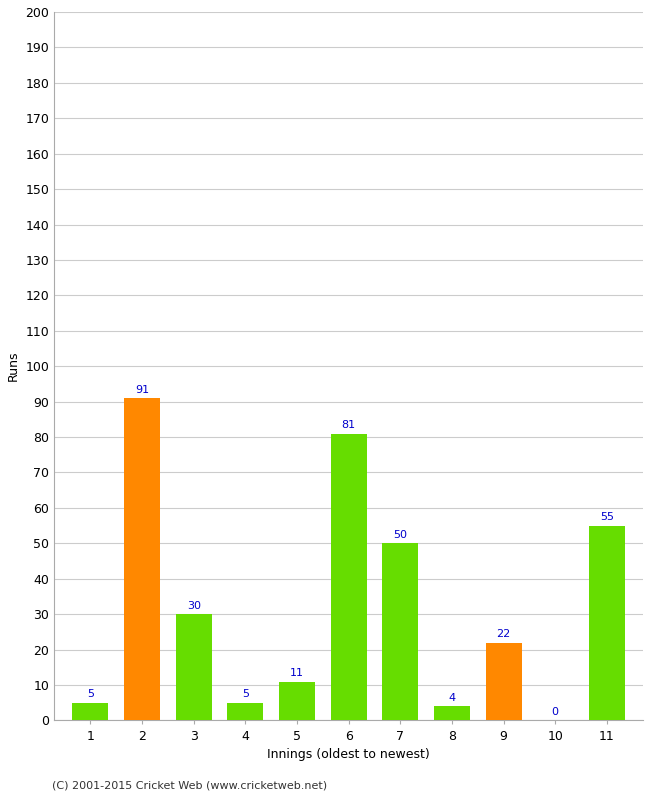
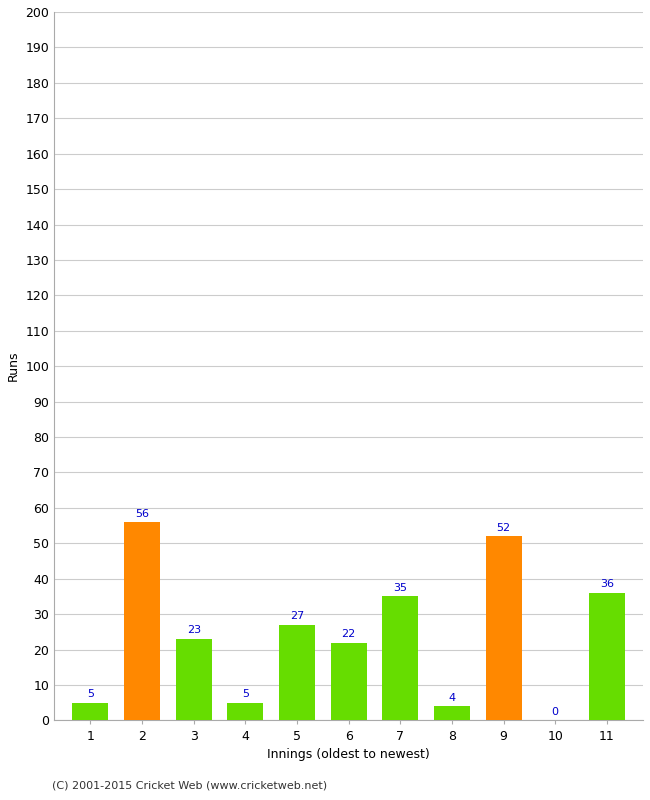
2: 91 -> 56
3: 30 -> 23
5: 11 -> 27
6: 81 -> 22
7: 50 -> 35
9: 22 -> 52
11: 55 -> 36
